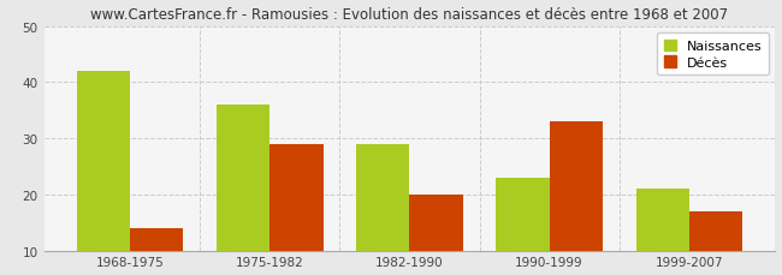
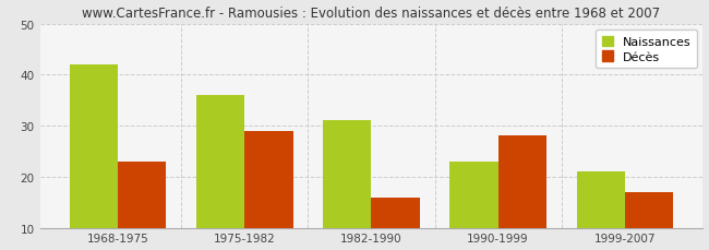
Décès/1968-1975: 14 -> 23
Naissances/1982-1990: 29 -> 31
Décès/1982-1990: 20 -> 16
Décès/1990-1999: 33 -> 28
